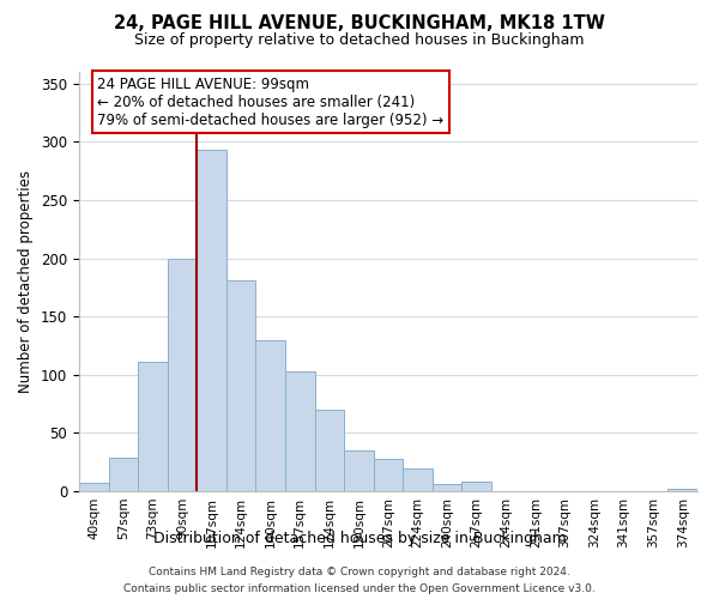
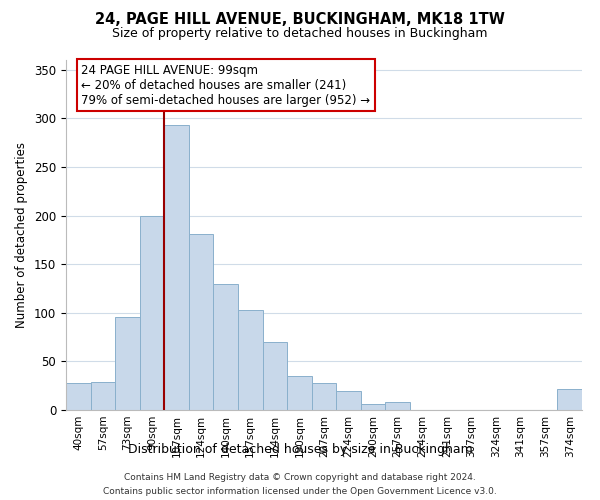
40sqm: 7 -> 28
73sqm: 111 -> 96
374sqm: 2 -> 22
